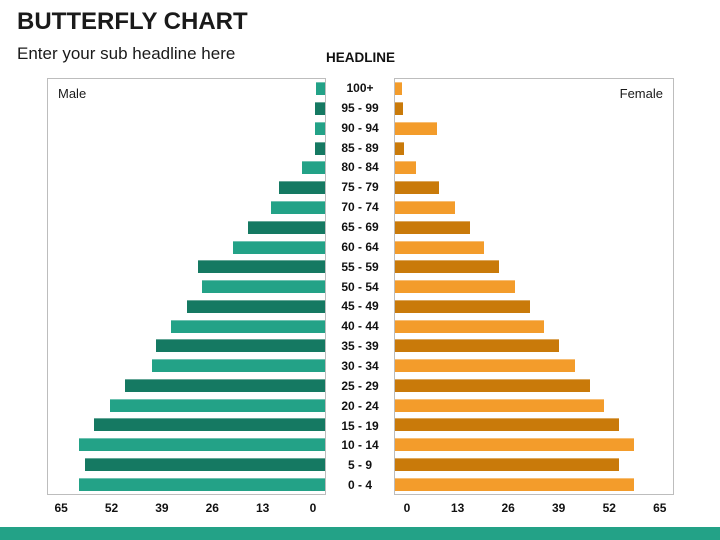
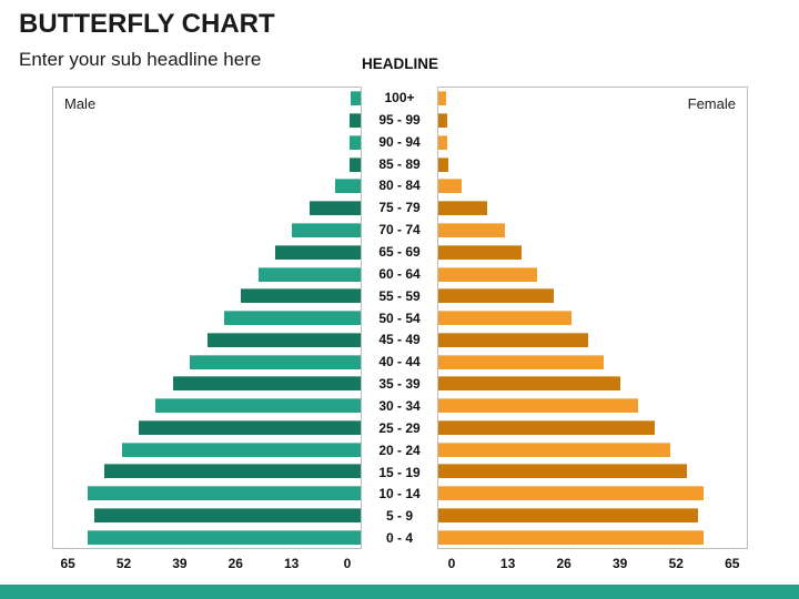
Female/90 - 94: 11 -> 2
Male/70 - 74: 14 -> 16
Male/55 - 59: 33 -> 28
Male/30 - 34: 45 -> 48
Female/5 - 9: 58 -> 60
